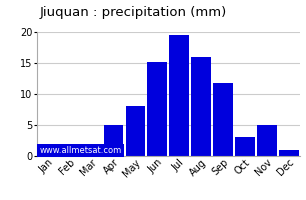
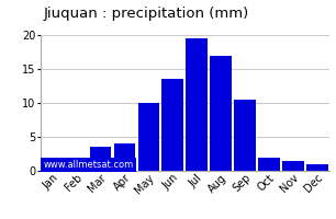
Mar: 1.8 -> 3.5
Apr: 5.0 -> 4.0
May: 8.0 -> 10.0
Jun: 15.2 -> 13.5
Aug: 16.0 -> 17.0
Sep: 11.8 -> 10.5
Oct: 3.0 -> 2.0
Nov: 5.0 -> 1.5
